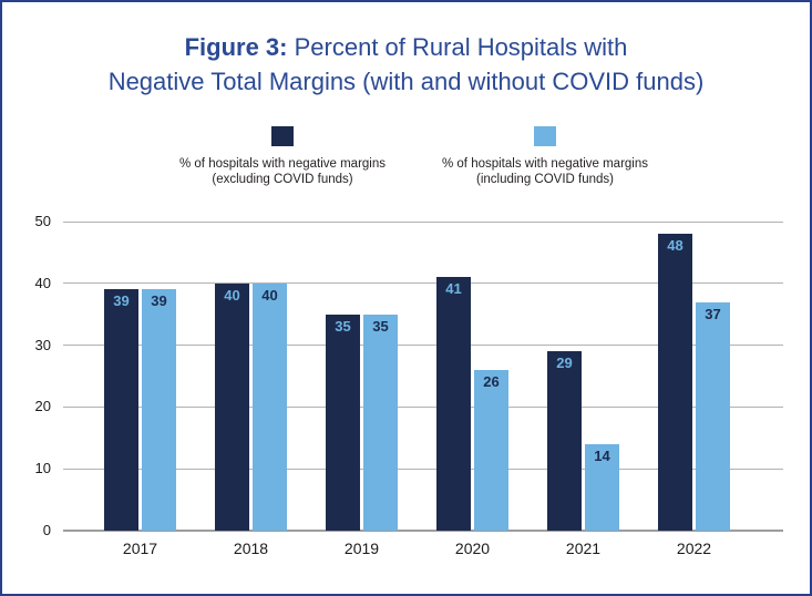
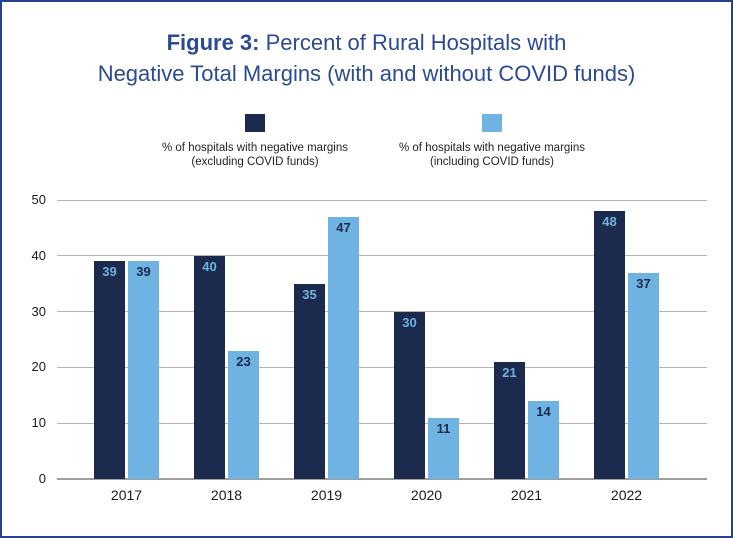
% of hospitals with negative margins (including COVID funds)/2018: 40 -> 23
% of hospitals with negative margins (including COVID funds)/2019: 35 -> 47
% of hospitals with negative margins (excluding COVID funds)/2020: 41 -> 30
% of hospitals with negative margins (including COVID funds)/2020: 26 -> 11
% of hospitals with negative margins (excluding COVID funds)/2021: 29 -> 21
